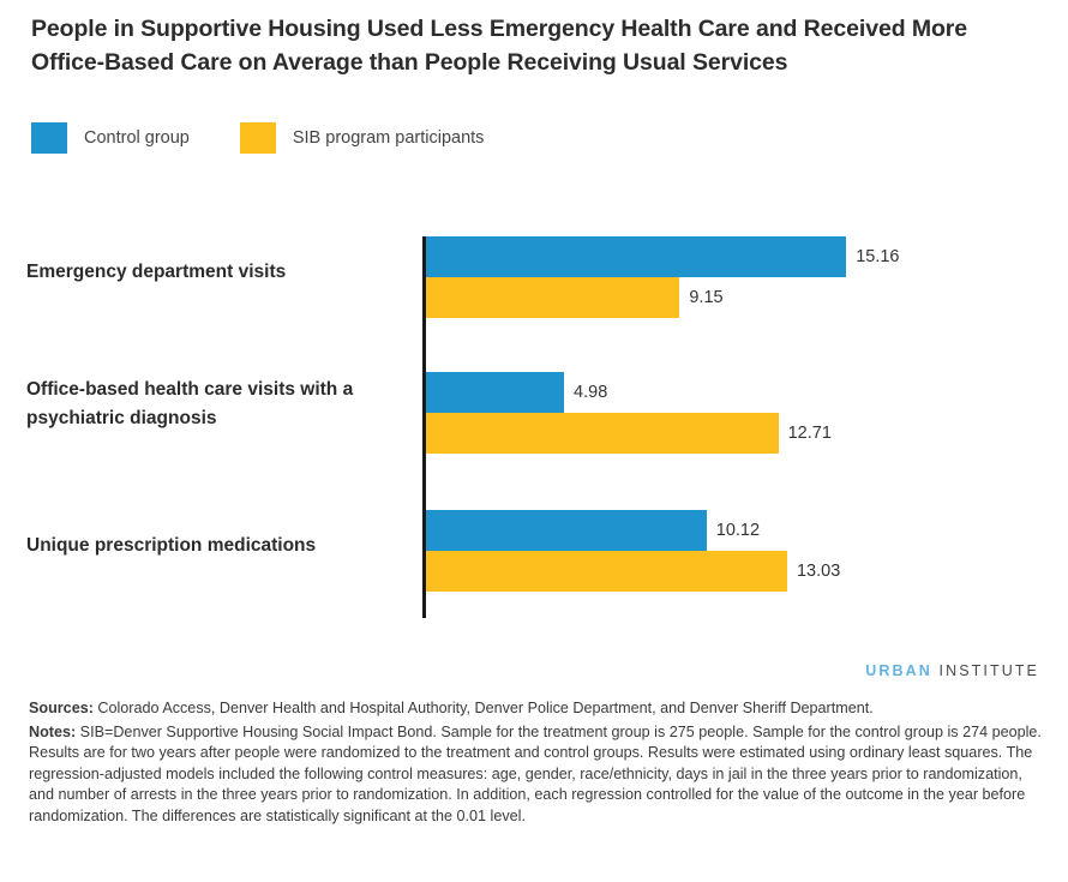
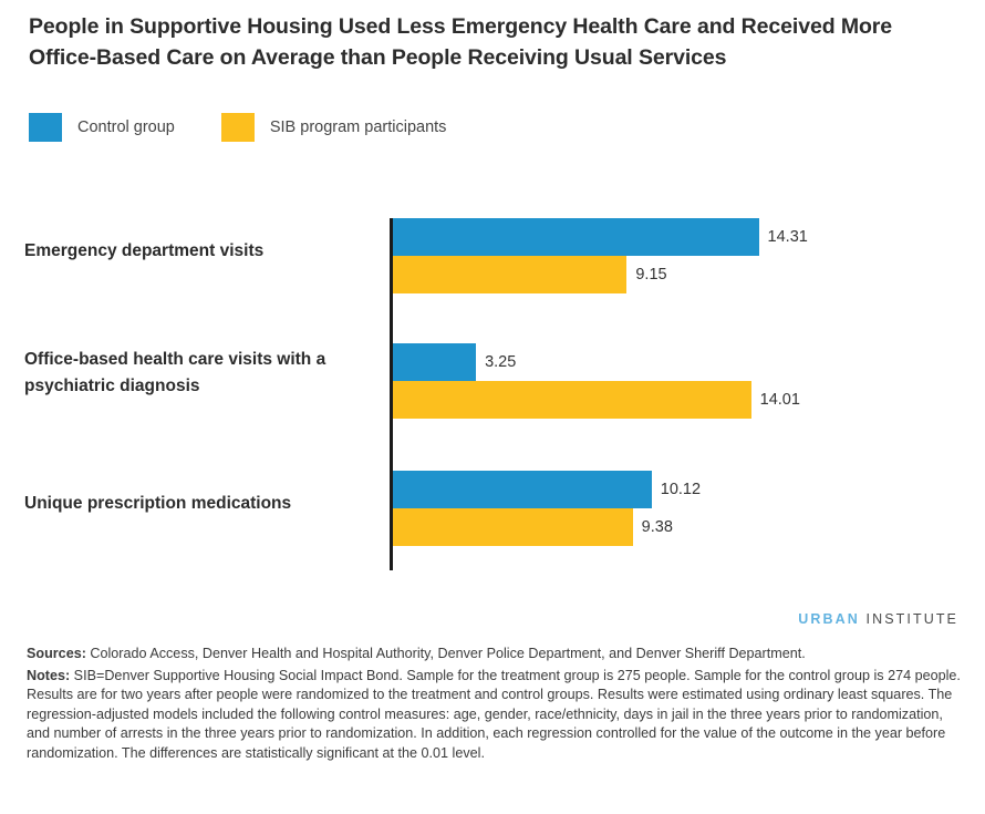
Control group/Emergency department visits: 15.16 -> 14.31
Control group/Office-based health care visits with a psychiatric diagnosis: 4.98 -> 3.25
SIB program participants/Office-based health care visits with a psychiatric diagnosis: 12.71 -> 14.01
SIB program participants/Unique prescription medications: 13.03 -> 9.38
